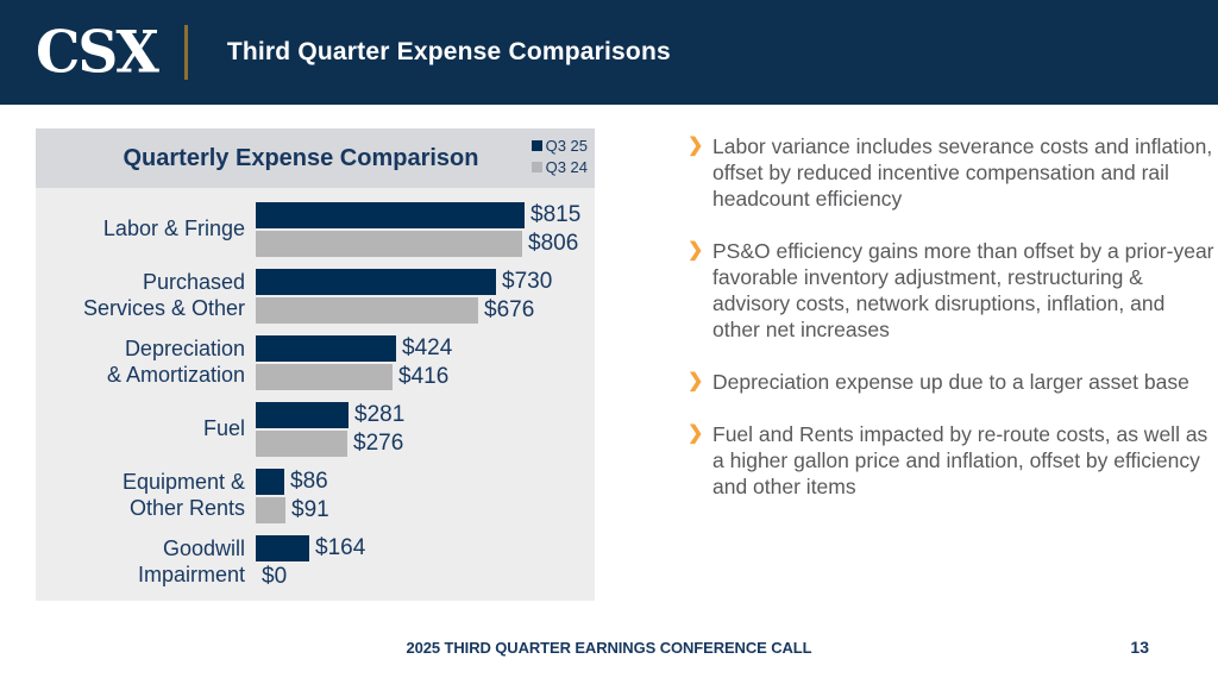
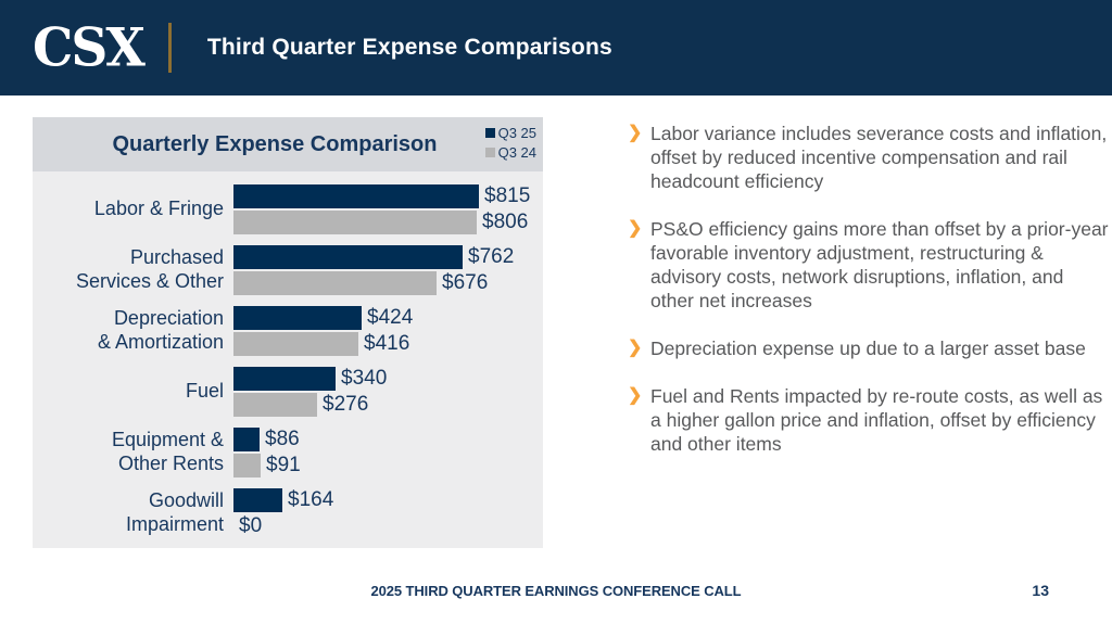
Q3 25/Purchased Services & Other: $730 -> $762
Q3 25/Fuel: $281 -> $340
